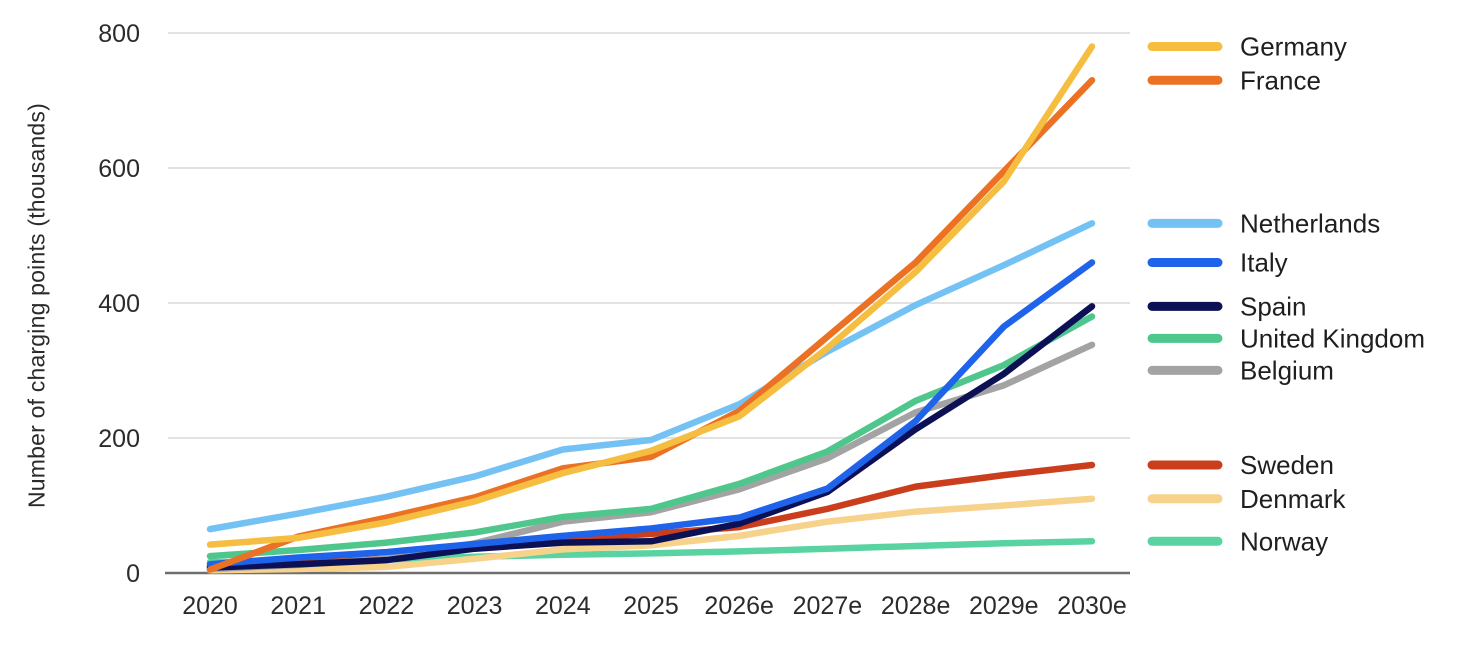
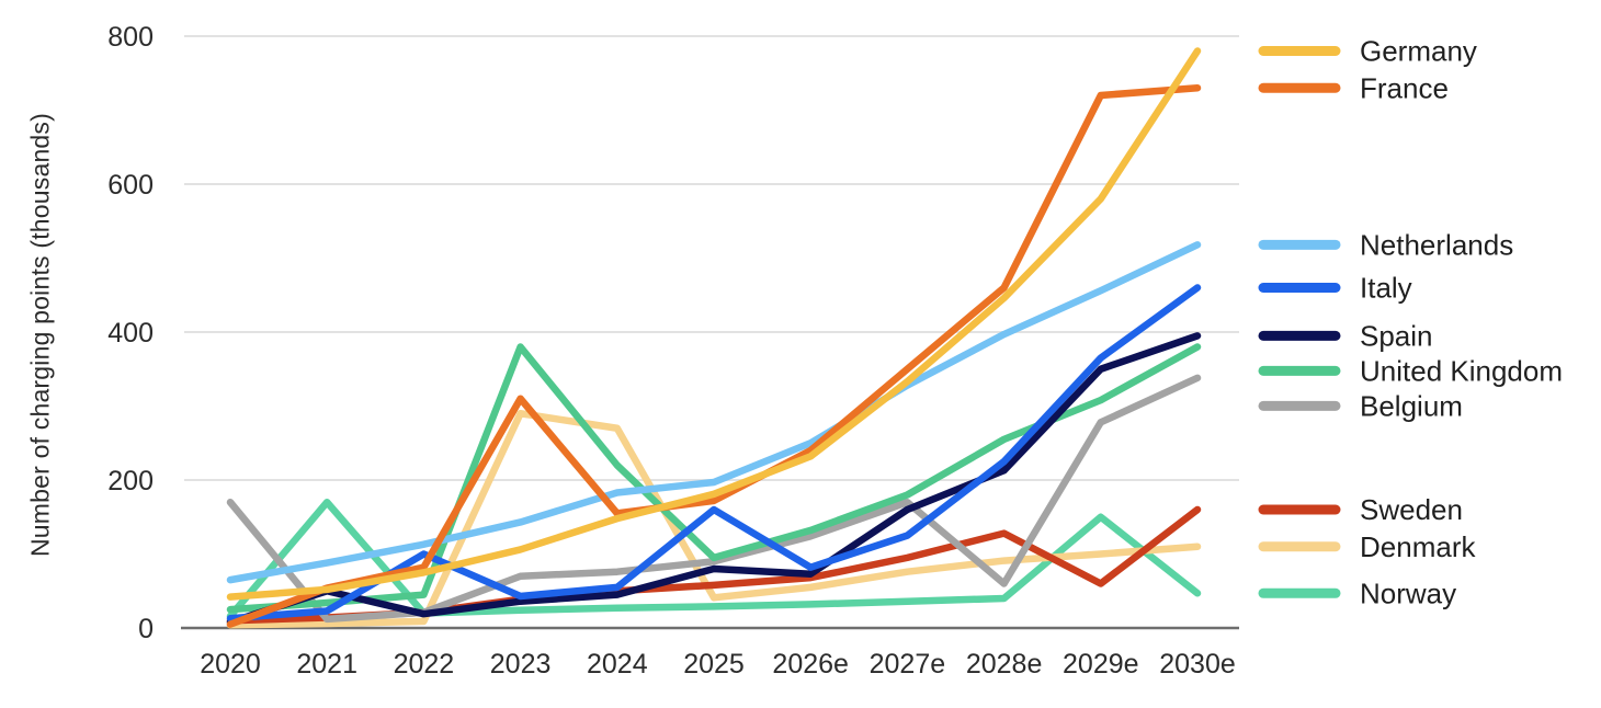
Belgium/2020: 10 -> 170
Spain/2021: 10 -> 50
Norway/2021: 20 -> 170
Italy/2022: 30 -> 100
France/2023: 110 -> 310
United Kingdom/2023: 60 -> 380
Belgium/2023: 40 -> 70
Denmark/2023: 20 -> 290
United Kingdom/2024: 80 -> 220
Denmark/2024: 40 -> 270
Italy/2025: 70 -> 160
Spain/2025: 50 -> 80
Spain/2027e: 120 -> 160
Belgium/2028e: 240 -> 60
France/2029e: 600 -> 720
Spain/2029e: 300 -> 350
Sweden/2029e: 140 -> 60
Norway/2029e: 40 -> 150
